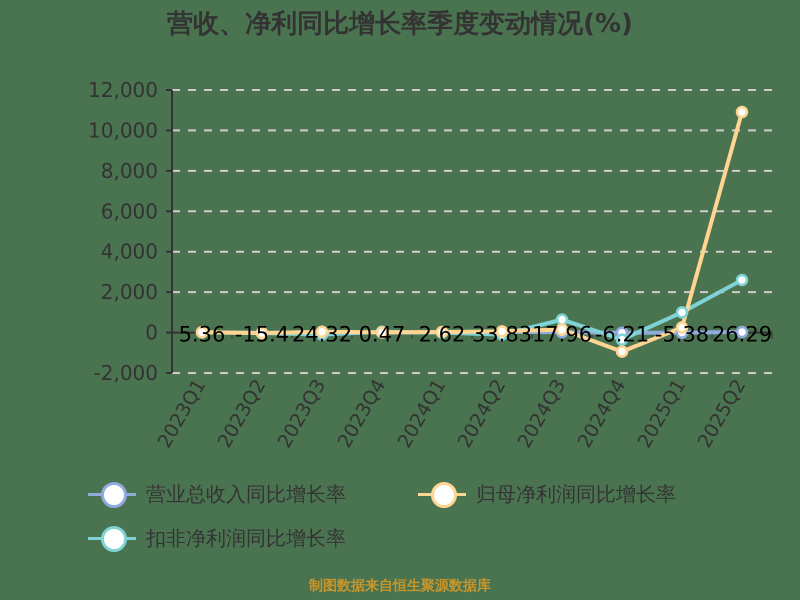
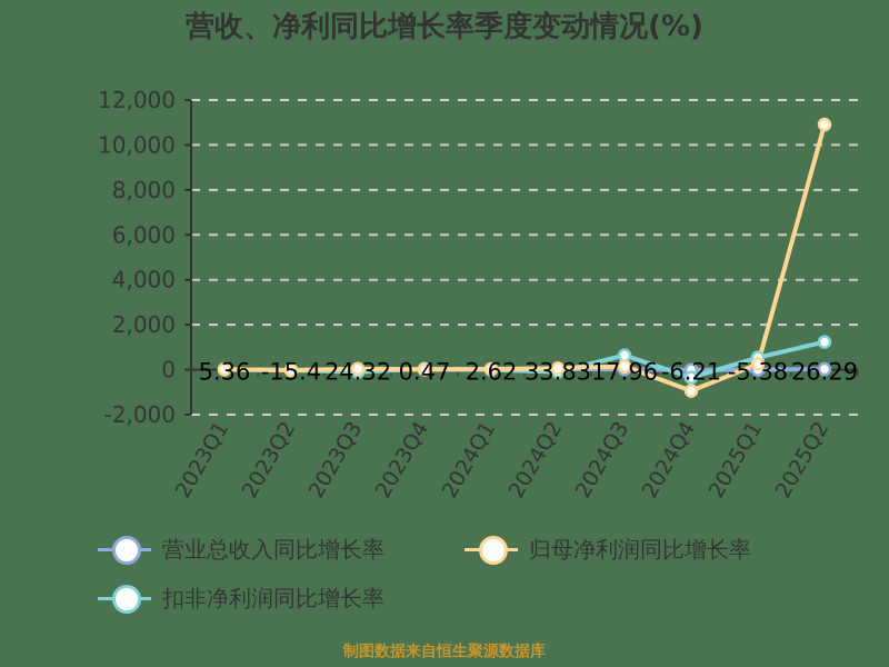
扣非净利润同比增长率/2025Q1: 1000 -> 500
扣非净利润同比增长率/2025Q2: 2600 -> 1200
